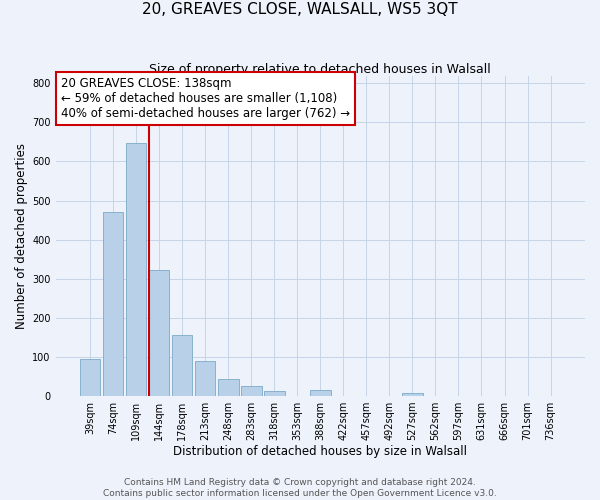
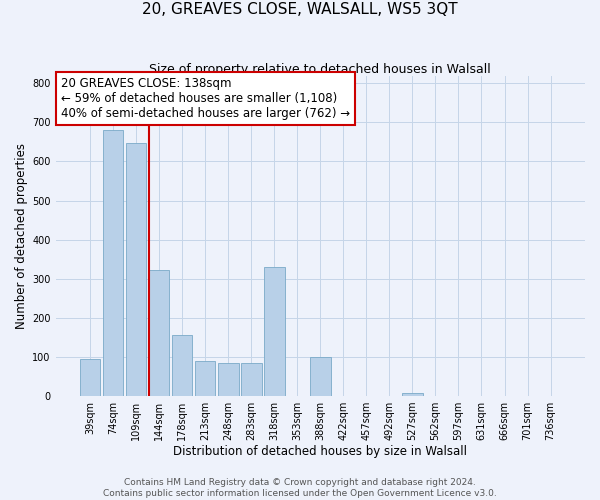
74sqm: 472 -> 680
248sqm: 43 -> 85
283sqm: 26 -> 85
318sqm: 14 -> 330
388sqm: 15 -> 100
